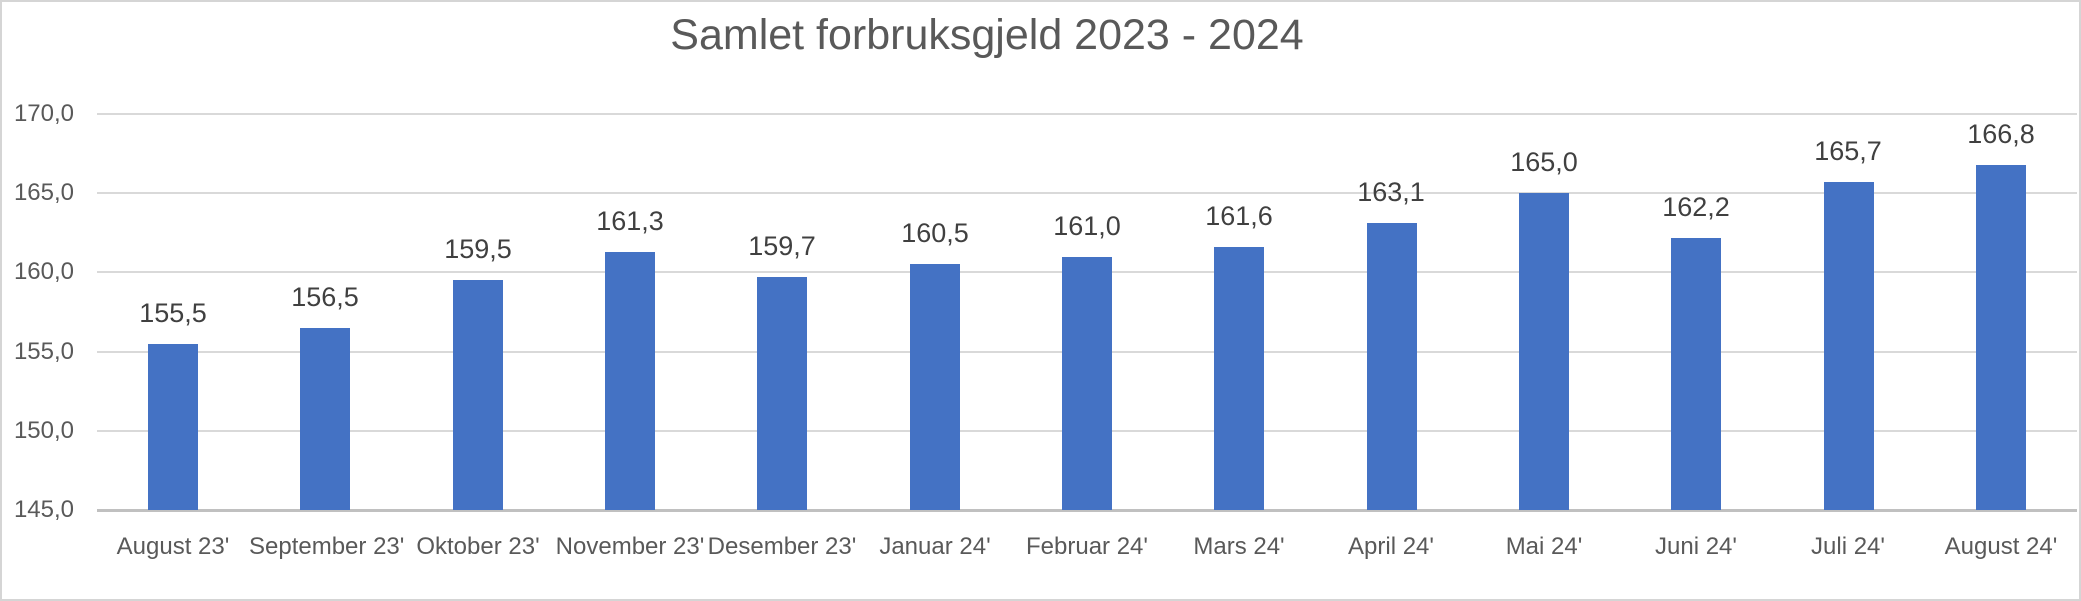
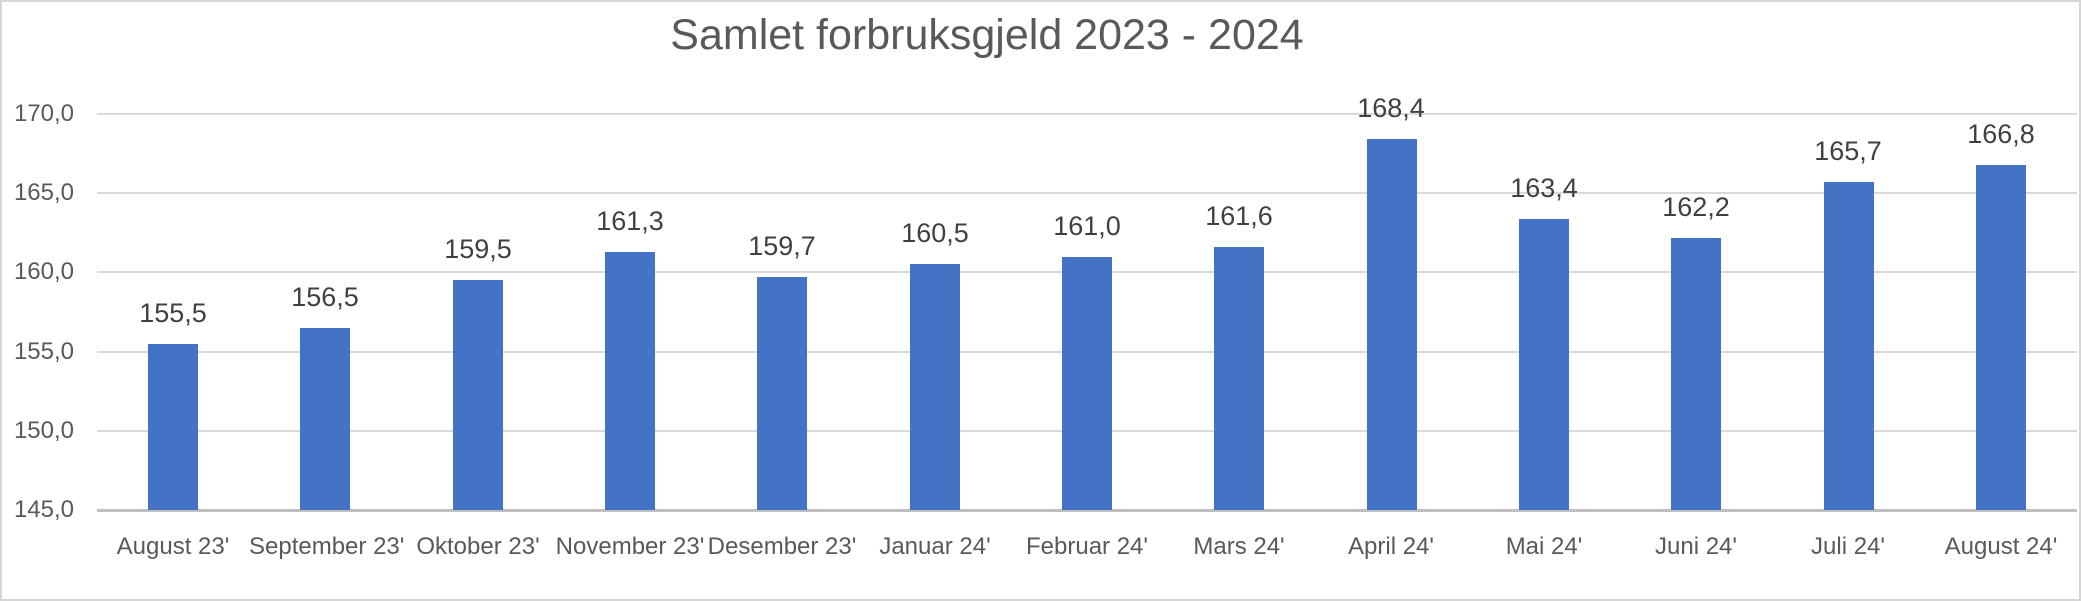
April 24': 163,1 -> 168,4
Mai 24': 165,0 -> 163,4
